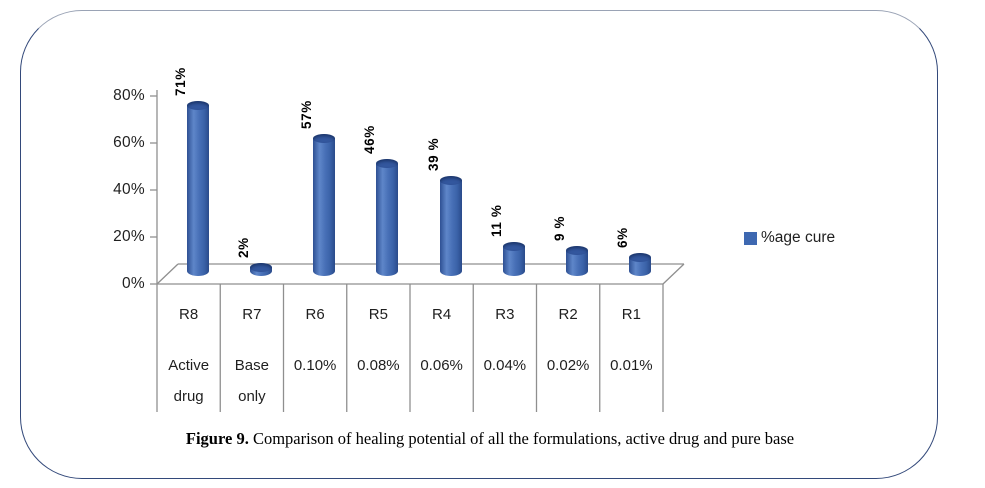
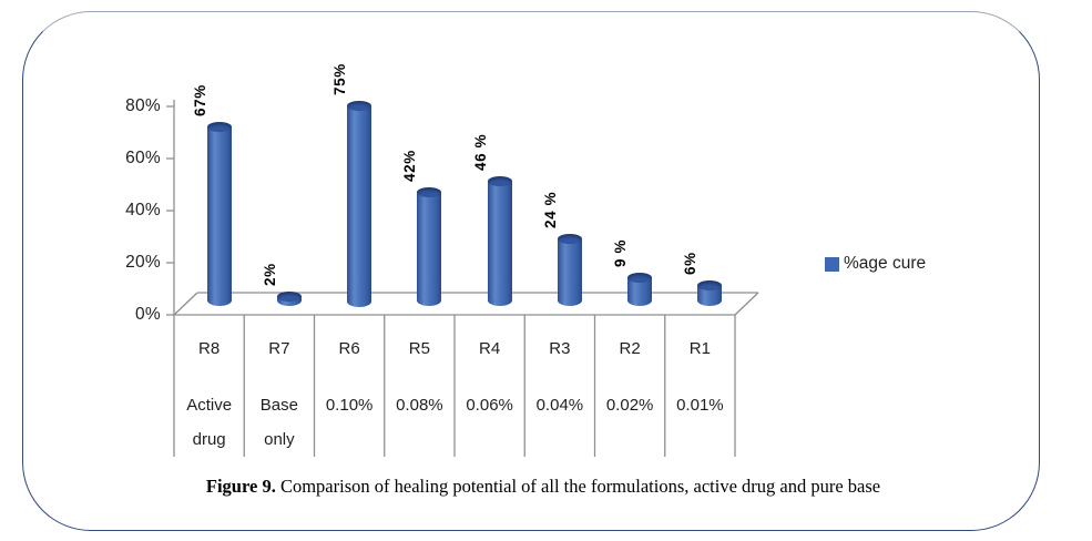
R8: 71% -> 67%
R6: 57% -> 75%
R5: 46% -> 42%
R4: 39 -> 46
R3: 11 -> 24
